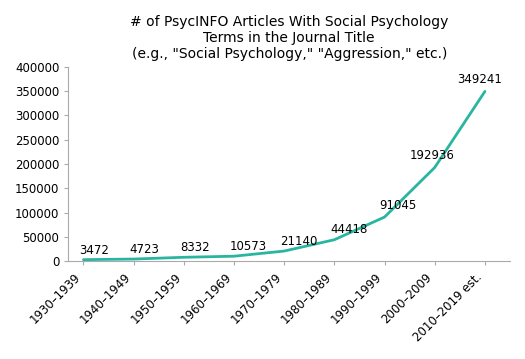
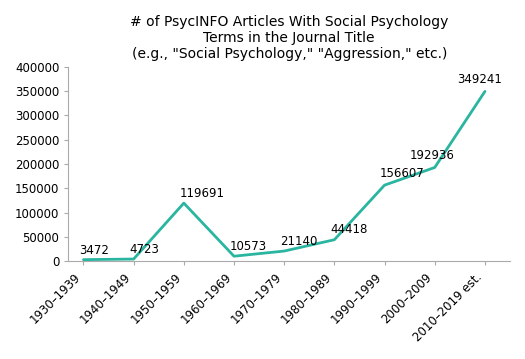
1950–1959: 8332 -> 119691
1990–1999: 91045 -> 156607
